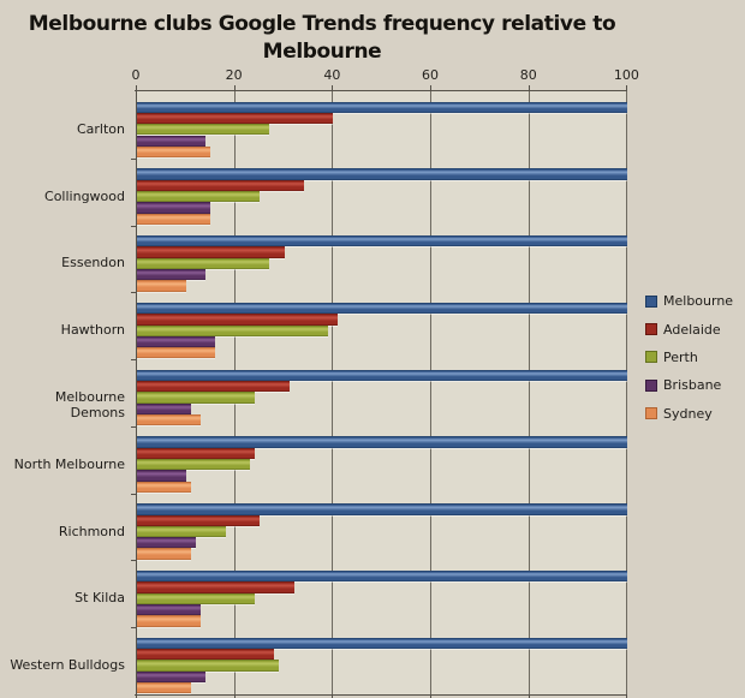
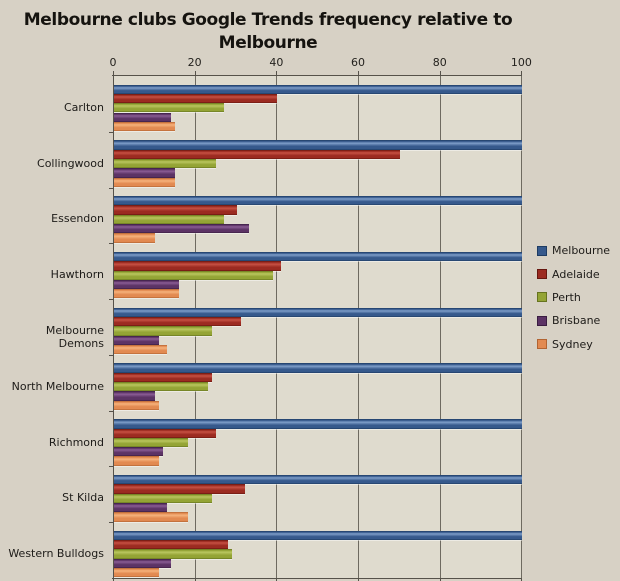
Adelaide/Collingwood: 34 -> 70
Brisbane/Essendon: 14 -> 33
Sydney/St Kilda: 13 -> 18
